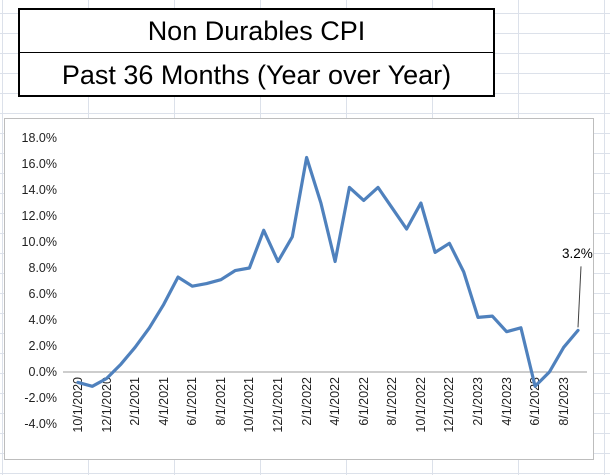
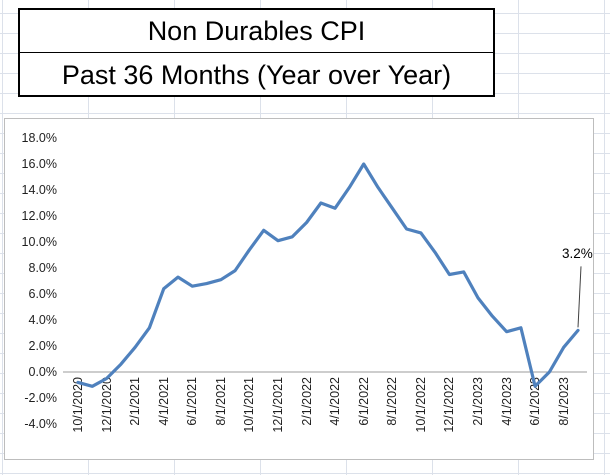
4/1/2021: 5.2% -> 6.4%
10/1/2021: 8.0% -> 9.4%
12/1/2021: 8.5% -> 10.1%
2/1/2022: 16.5% -> 11.5%
4/1/2022: 8.5% -> 12.6%
6/1/2022: 13.2% -> 16.0%
10/1/2022: 13.0% -> 10.7%
12/1/2022: 9.9% -> 7.5%
2/1/2023: 4.2% -> 5.7%
